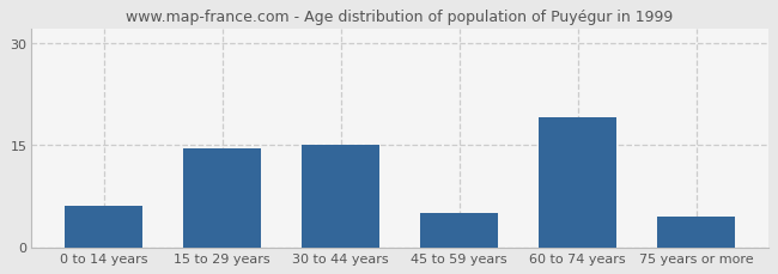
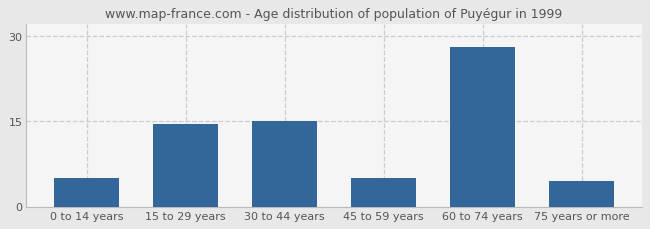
0 to 14 years: 6.0 -> 5.0
60 to 74 years: 19.0 -> 28.0
